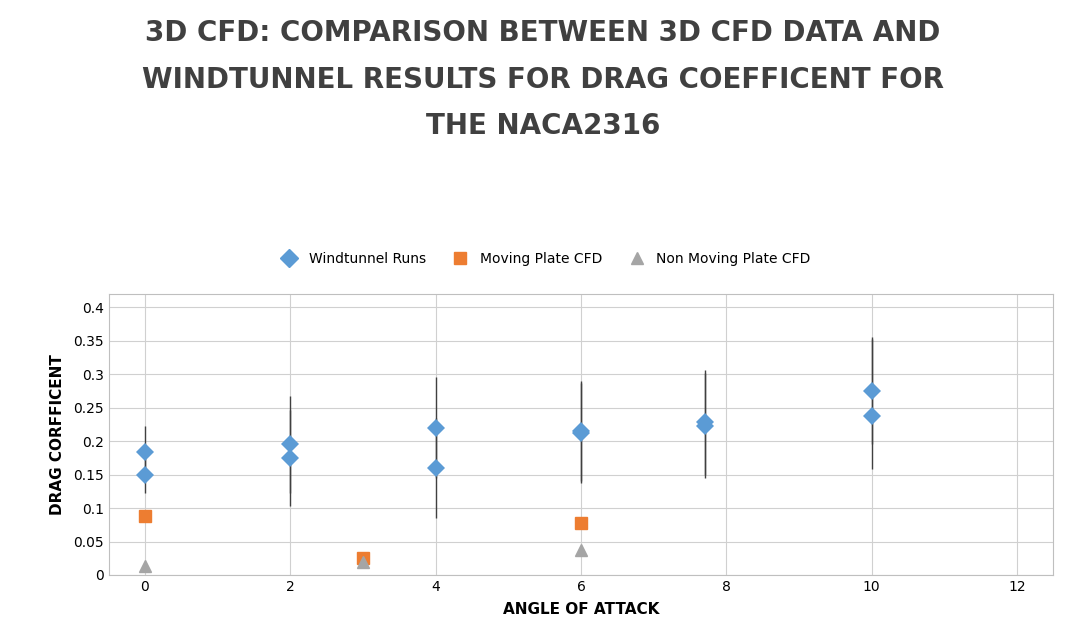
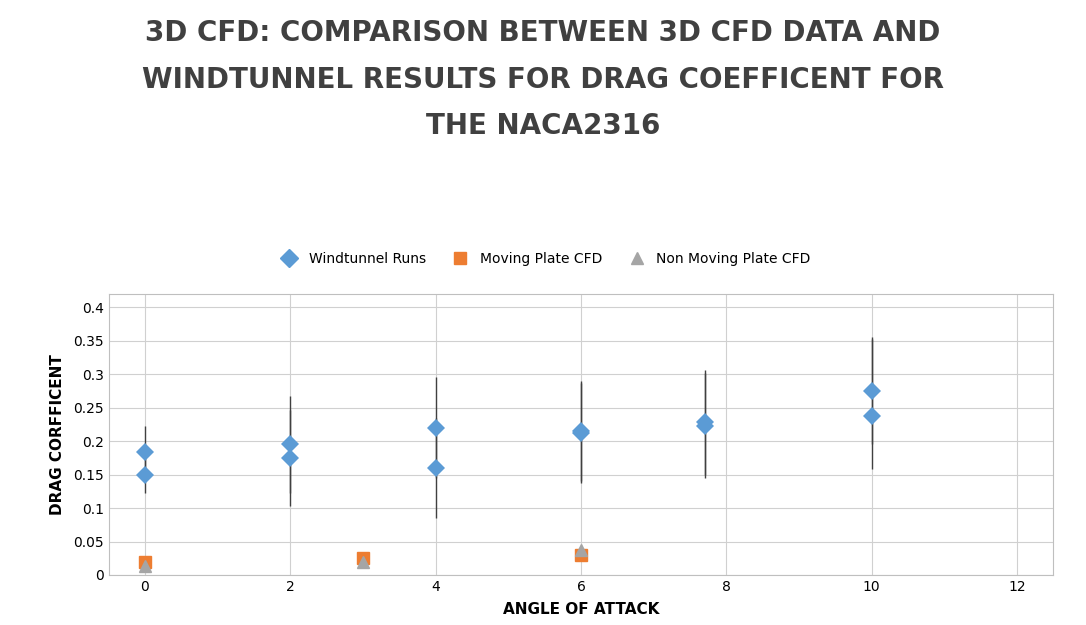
Moving Plate CFD/0: 0.088 -> 0.020
Moving Plate CFD/6: 0.078 -> 0.030
